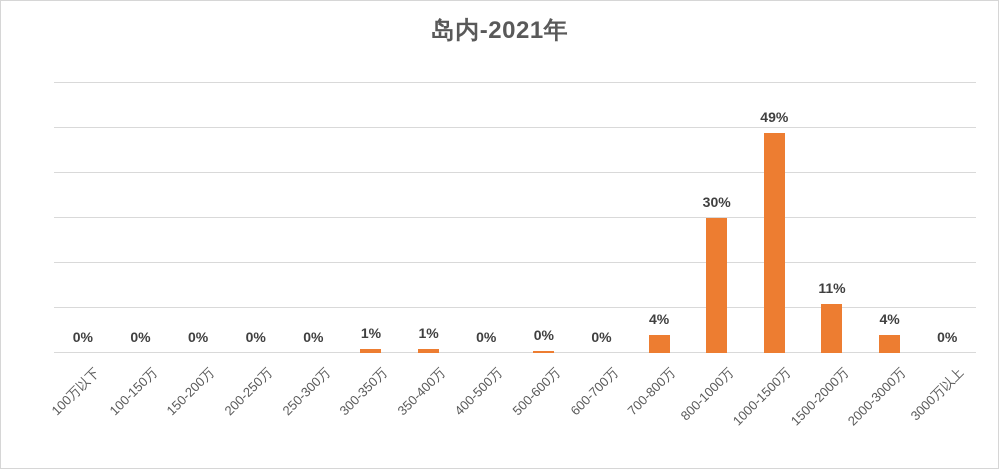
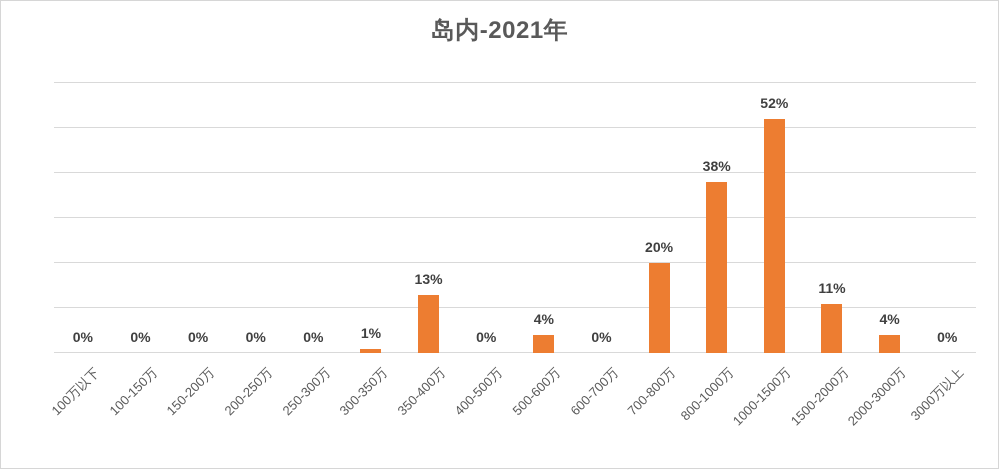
350-400万: 1% -> 13%
500-600万: 0% -> 4%
700-800万: 4% -> 20%
800-1000万: 30% -> 38%
1000-1500万: 49% -> 52%
